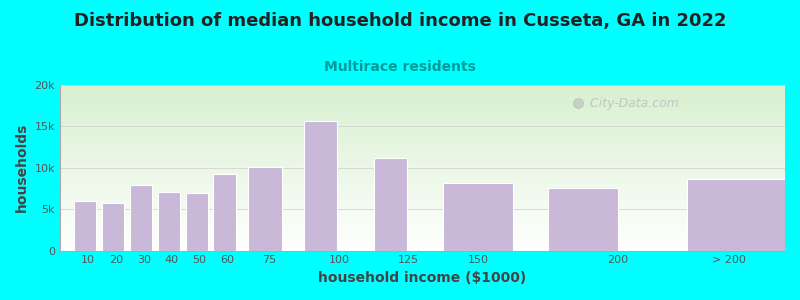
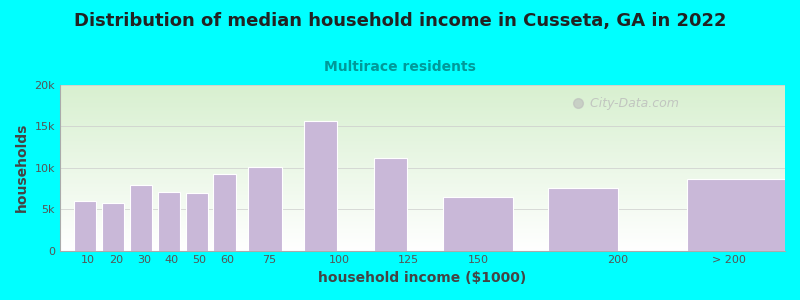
150: 8.2k -> 6.5k
